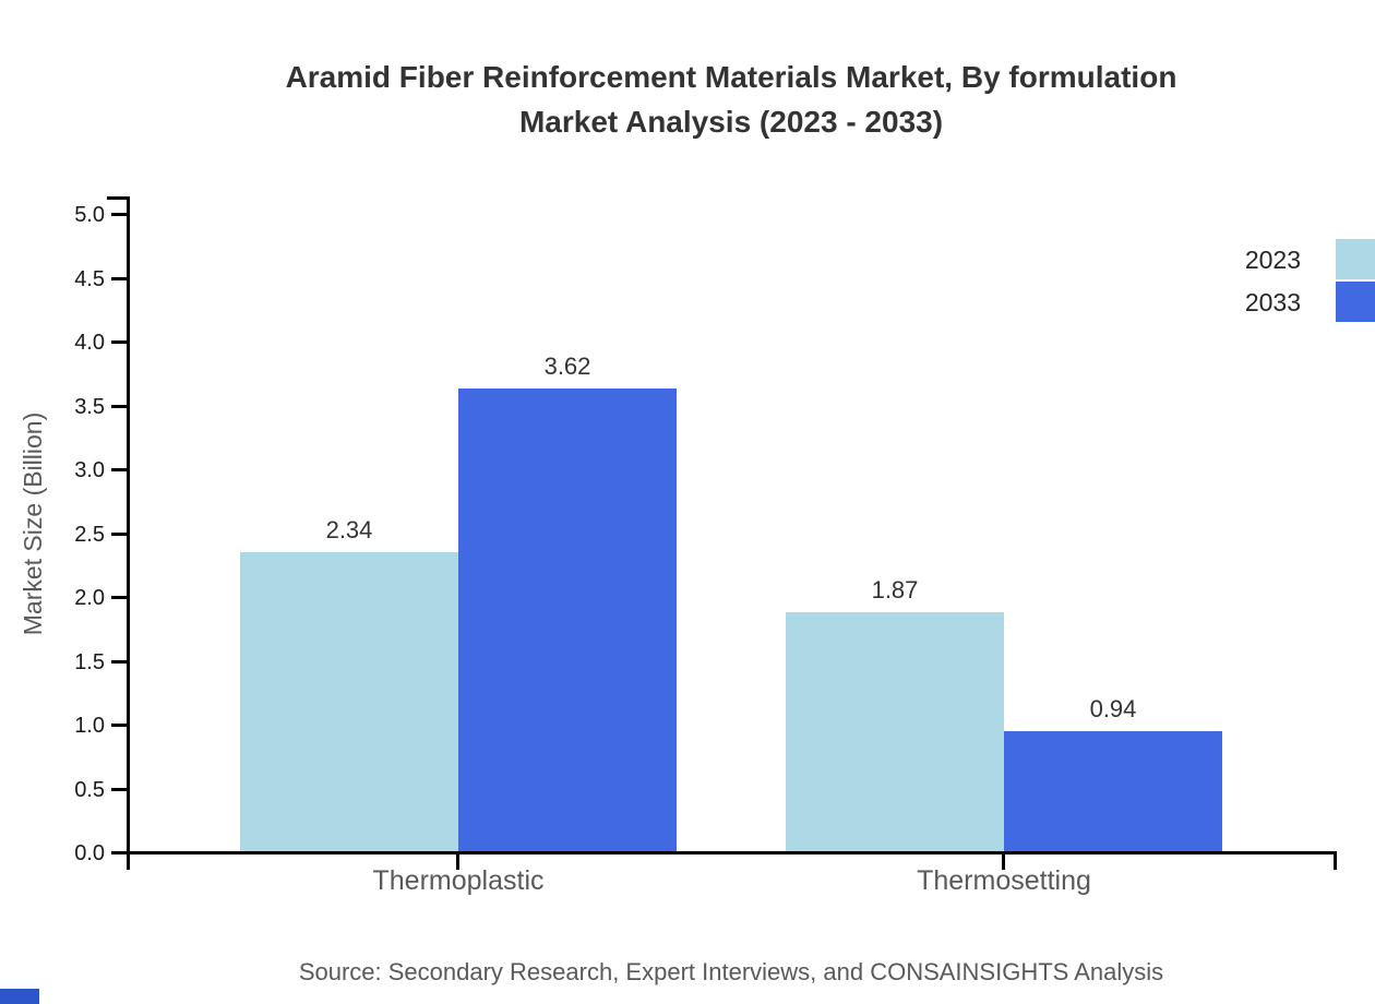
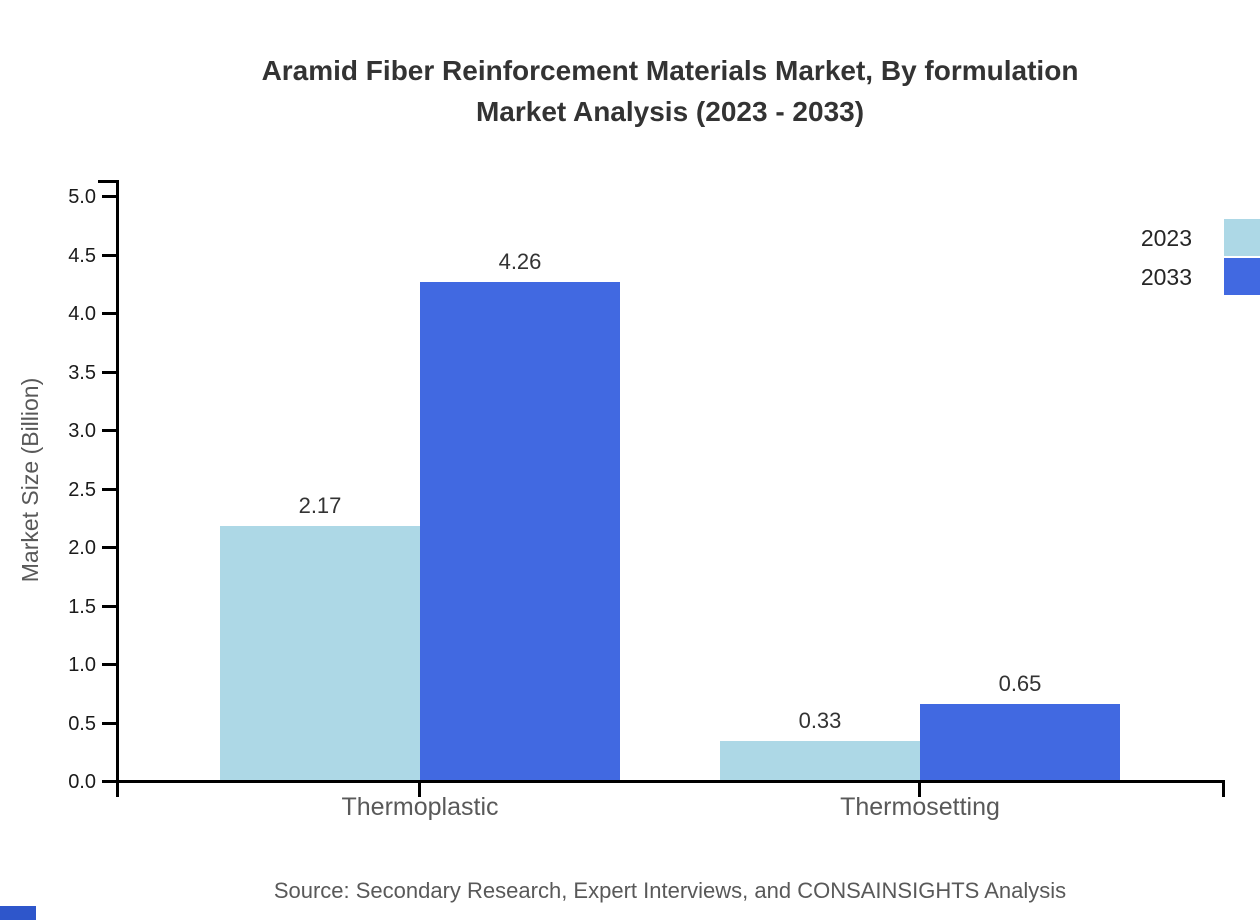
2023/Thermoplastic: 2.34 -> 2.17
2033/Thermoplastic: 3.62 -> 4.26
2023/Thermosetting: 1.87 -> 0.33
2033/Thermosetting: 0.94 -> 0.65
